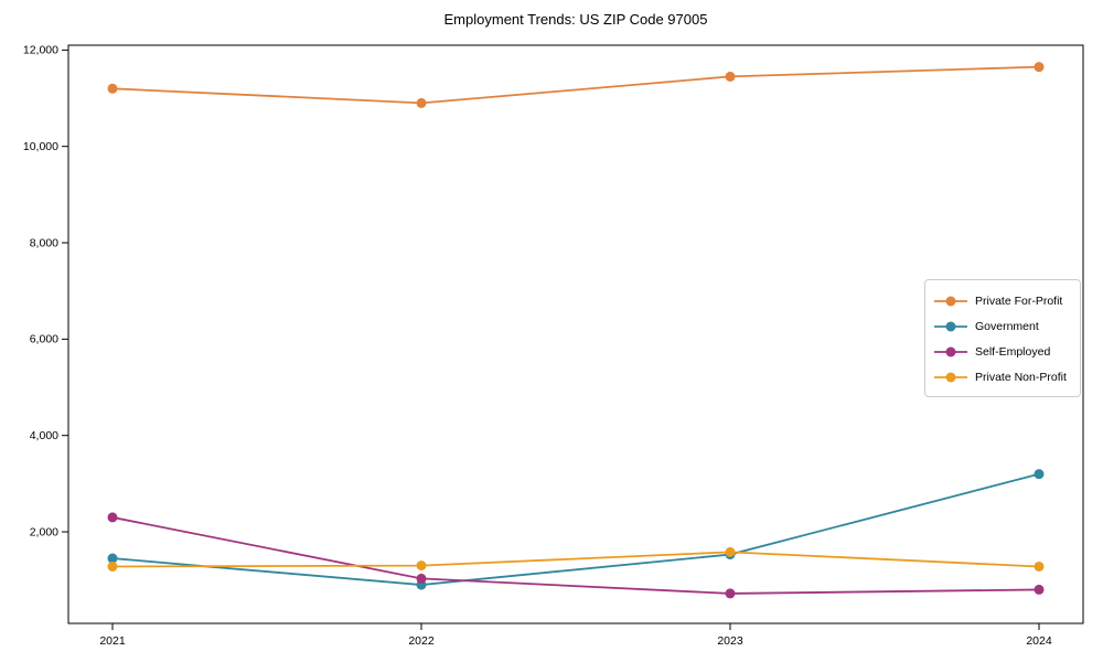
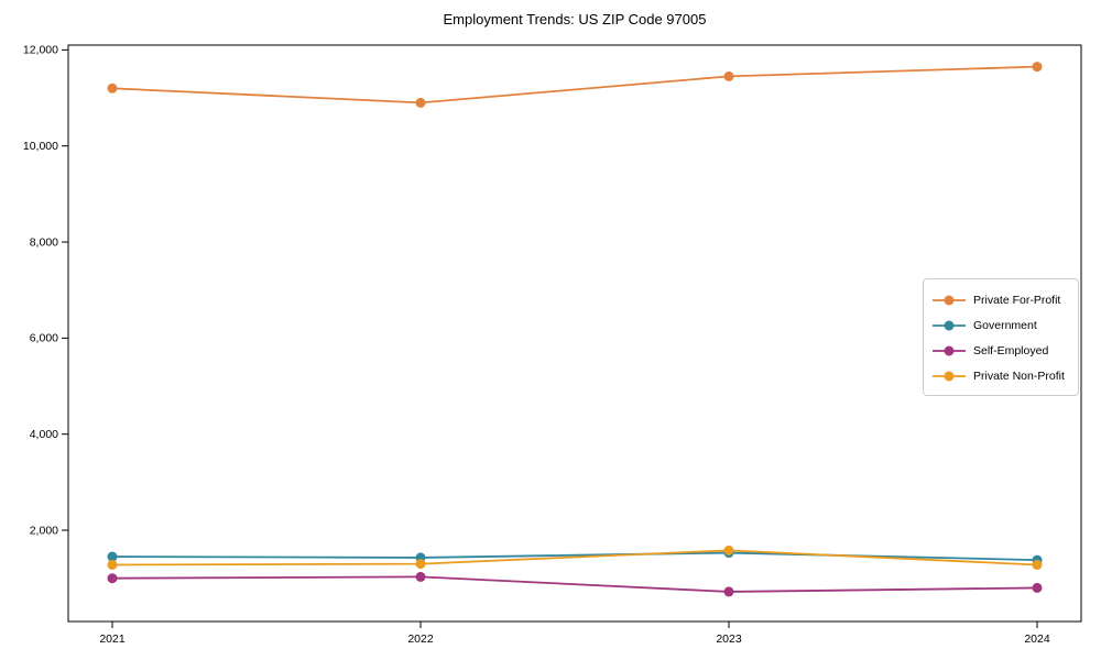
Self-Employed/2021: 2300 -> 1000
Government/2022: 900 -> 1400
Government/2024: 3200 -> 1400
